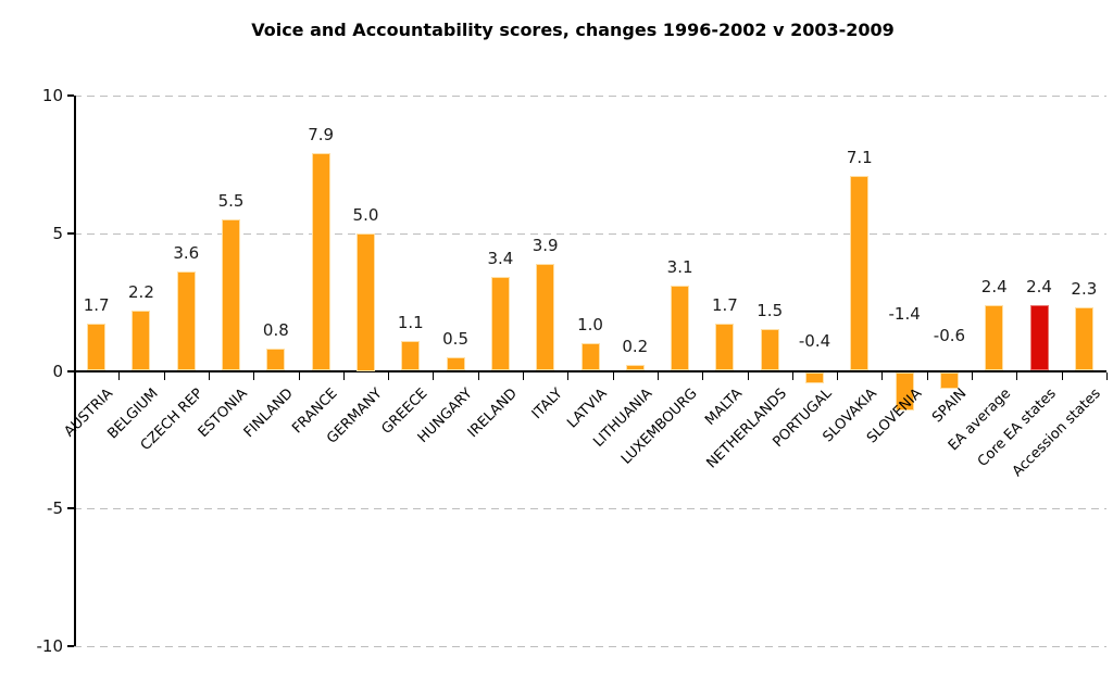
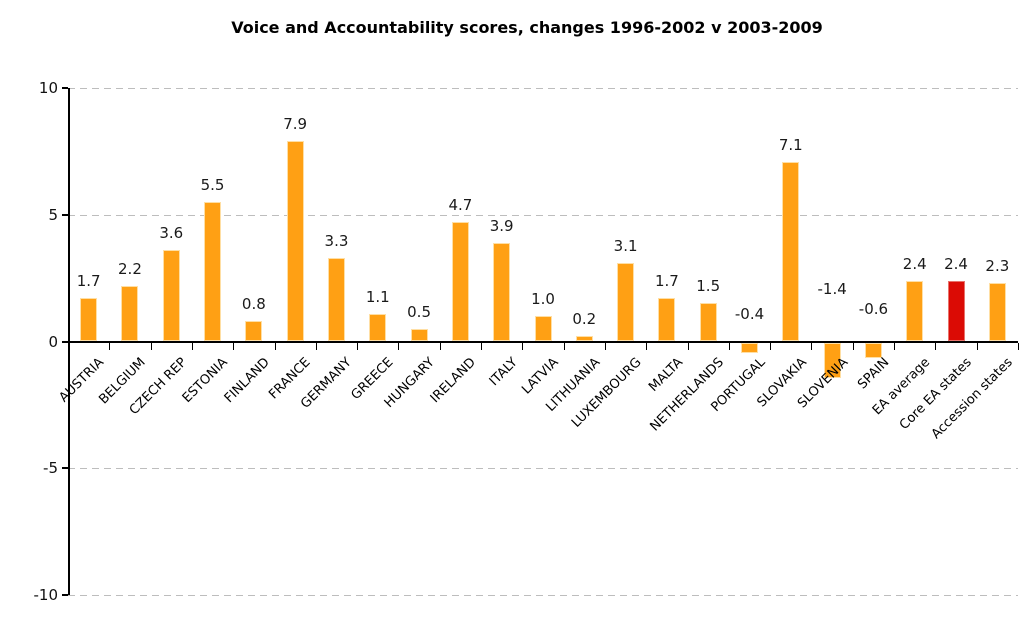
GERMANY: 5.0 -> 3.3
IRELAND: 3.4 -> 4.7
